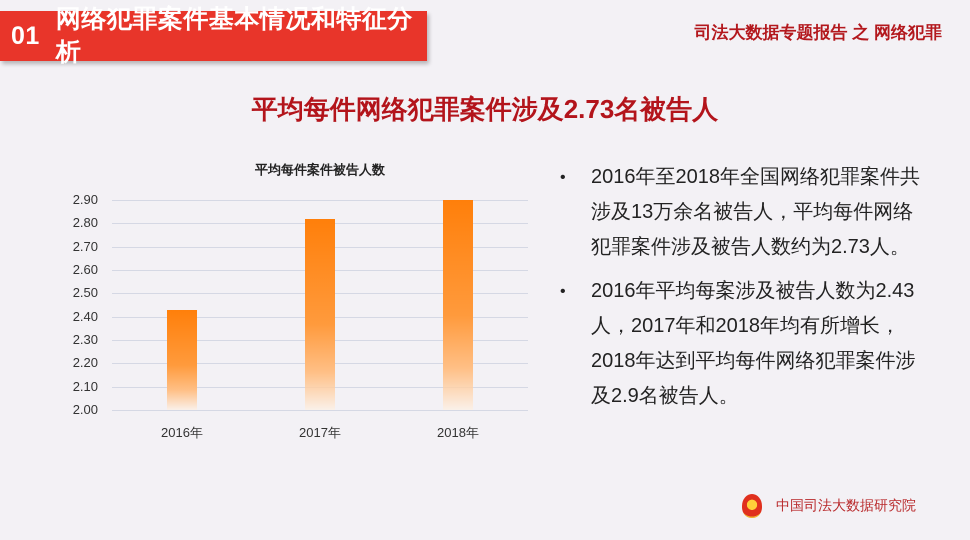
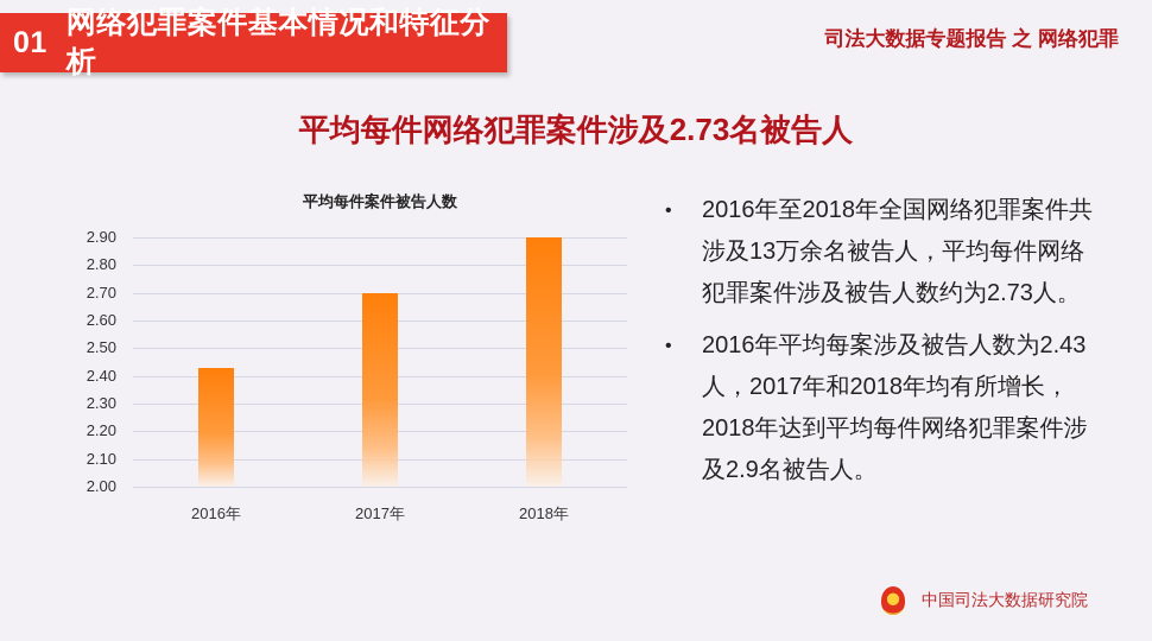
2017年: 2.82 -> 2.70
